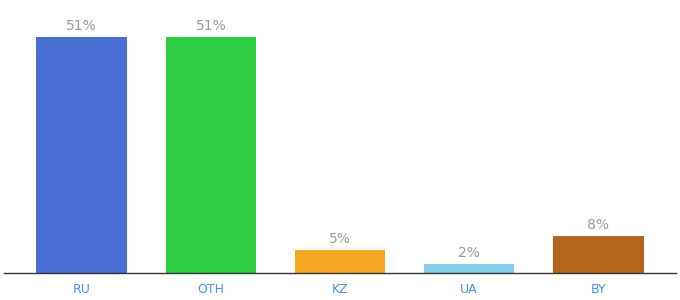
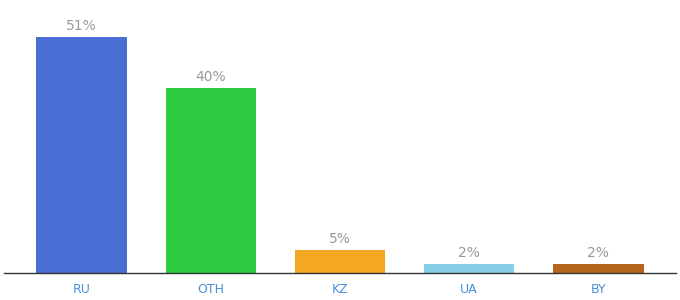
OTH: 51% -> 40%
BY: 8% -> 2%
